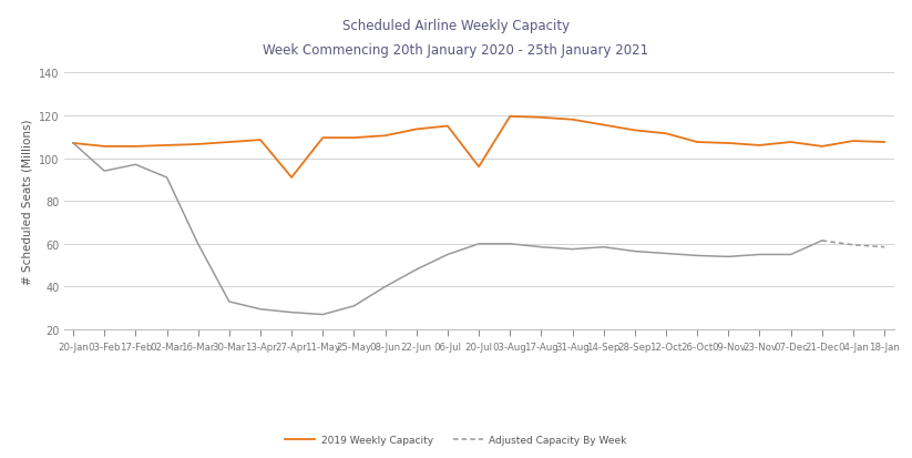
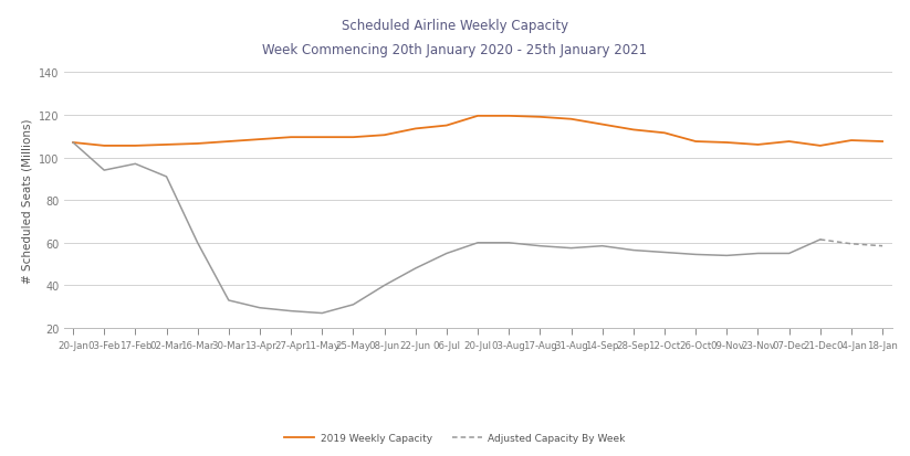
2019 Weekly Capacity/27-Apr: 91 -> 110
2019 Weekly Capacity/20-Jul: 96 -> 120
